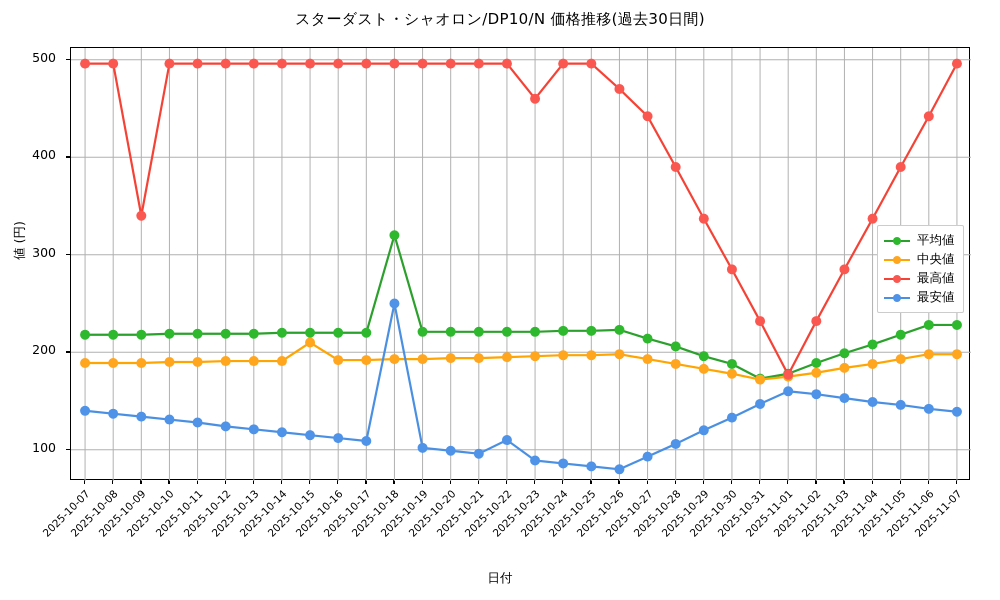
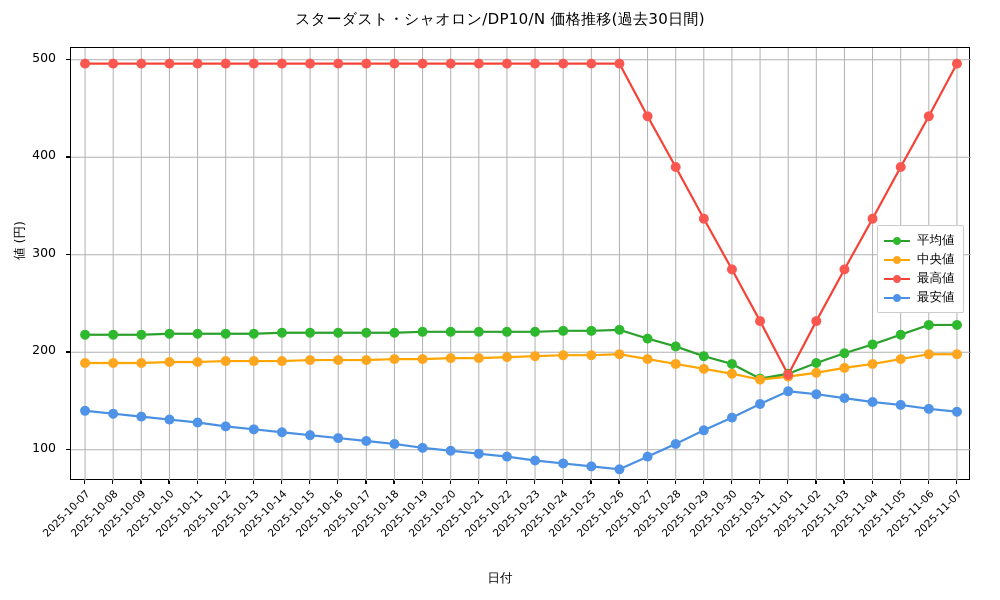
最高値/2025-10-09: 340 -> 500
中央値/2025-10-15: 210 -> 190
平均値/2025-10-18: 320 -> 220
最安値/2025-10-18: 250 -> 110
最安値/2025-10-22: 110 -> 90
最高値/2025-10-23: 460 -> 500
最高値/2025-10-26: 470 -> 500
